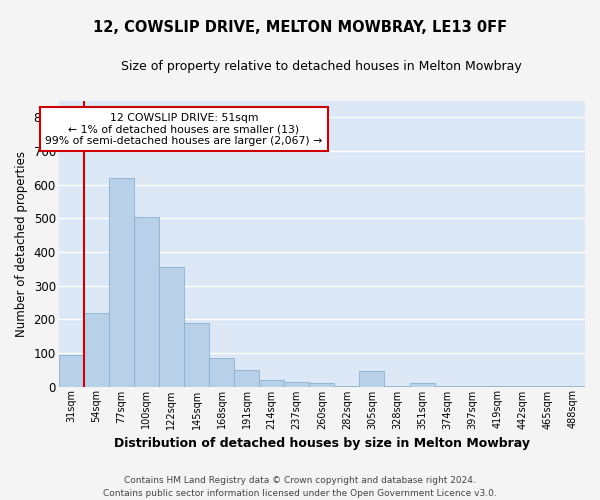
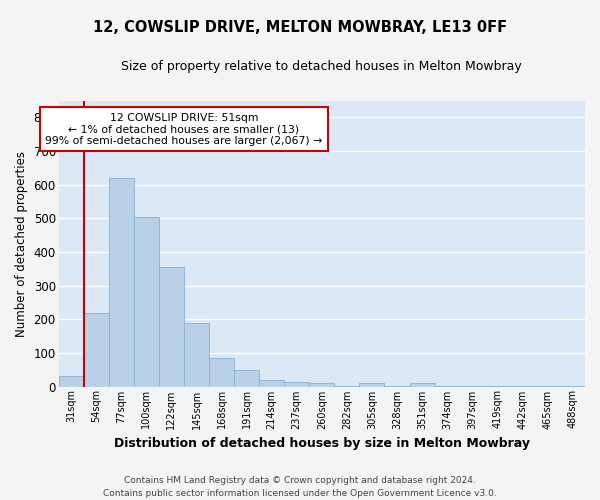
31sqm: 95 -> 30
305sqm: 45 -> 10
